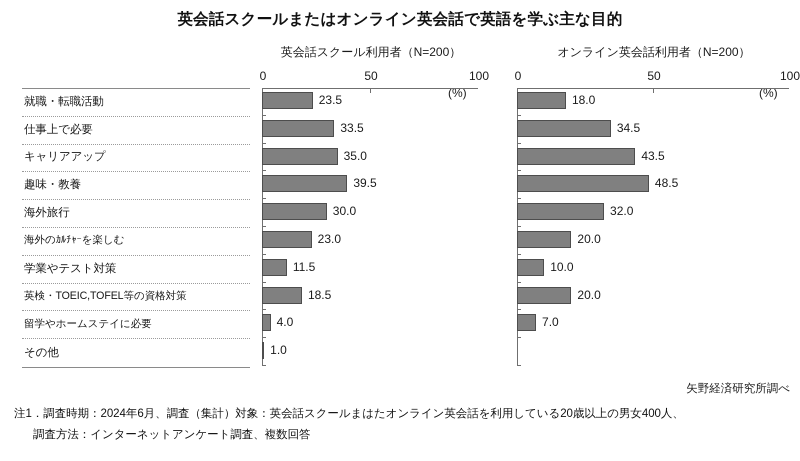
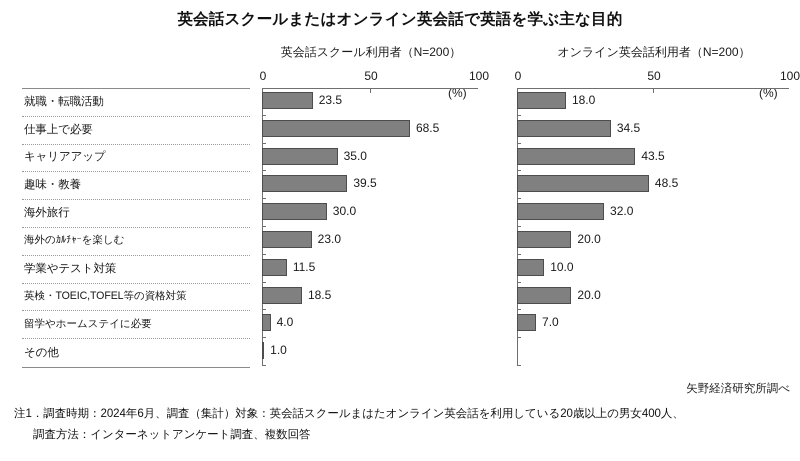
英会話スクール利用者（N=200）/仕事上で必要: 33.5 -> 68.5
